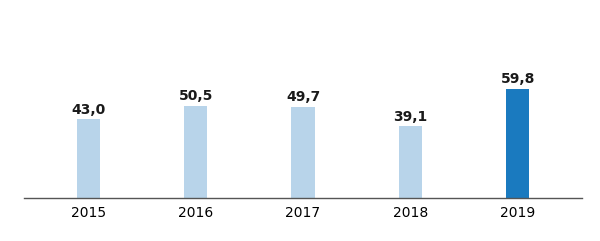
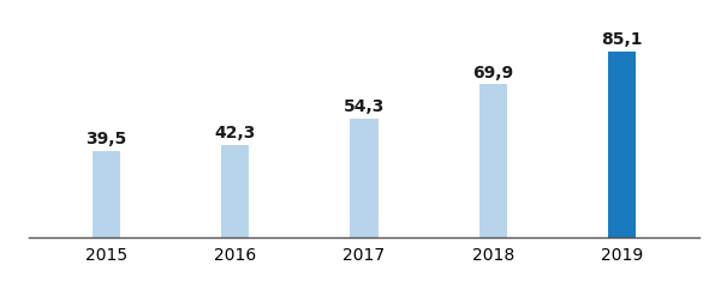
2015: 43,0 -> 39,5
2016: 50,5 -> 42,3
2017: 49,7 -> 54,3
2018: 39,1 -> 69,9
2019: 59,8 -> 85,1
